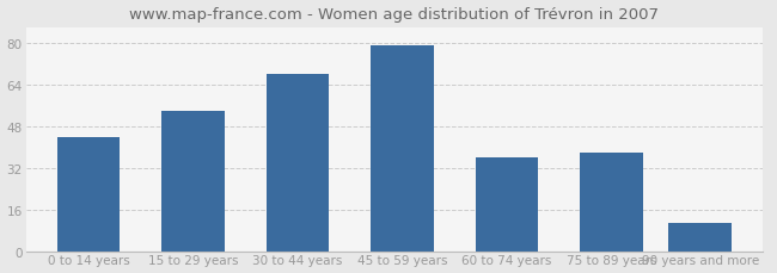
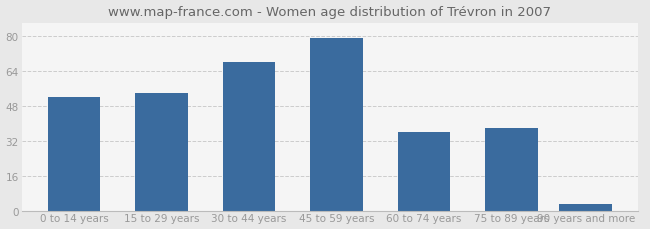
0 to 14 years: 44 -> 52
90 years and more: 11 -> 3
